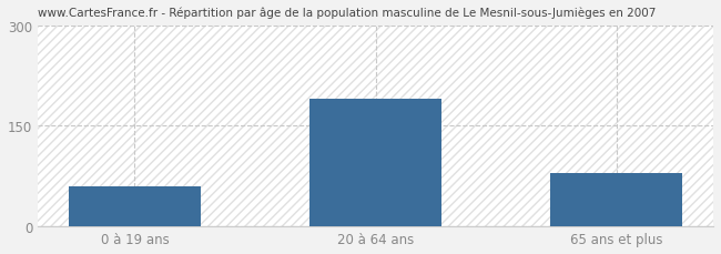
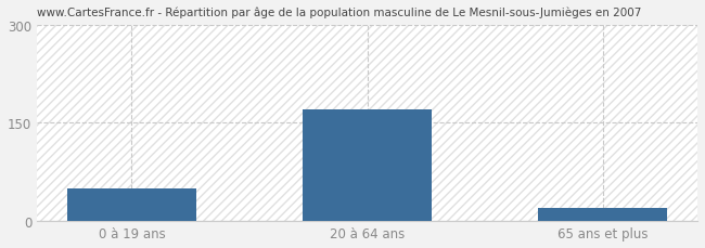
0 à 19 ans: 60 -> 50
20 à 64 ans: 190 -> 170
65 ans et plus: 80 -> 20
